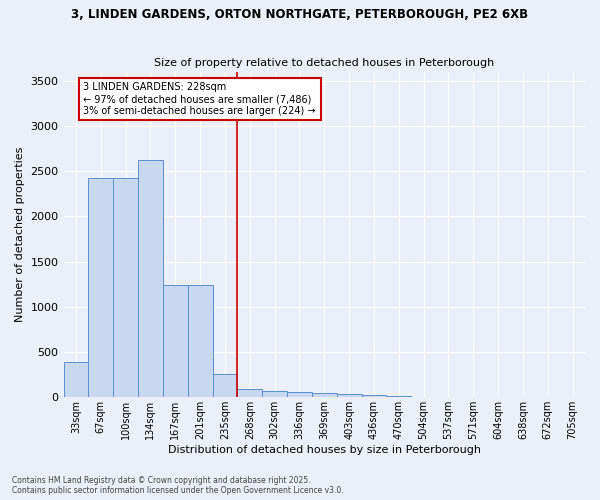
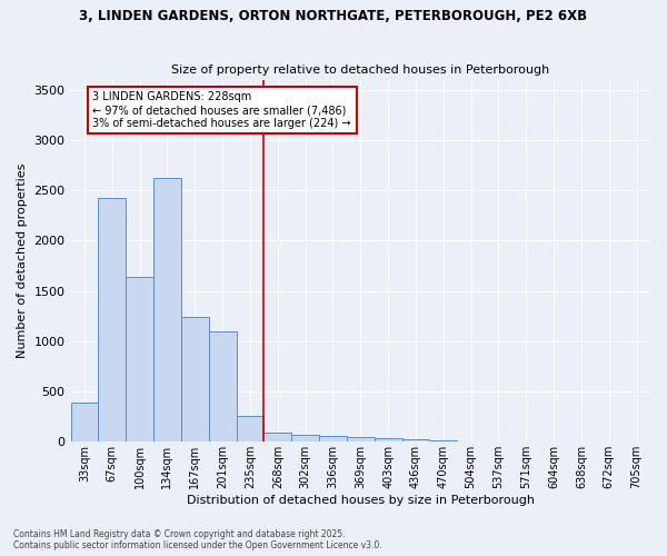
100sqm: 2420 -> 1640
201sqm: 1240 -> 1100
